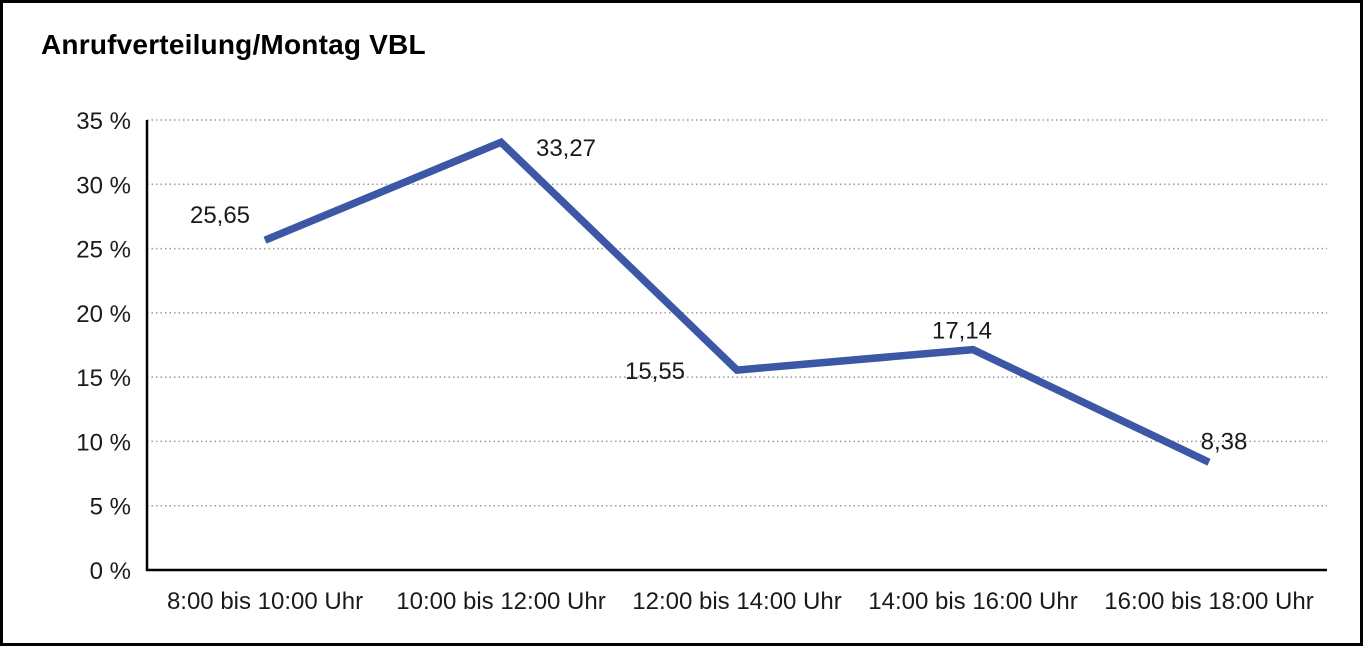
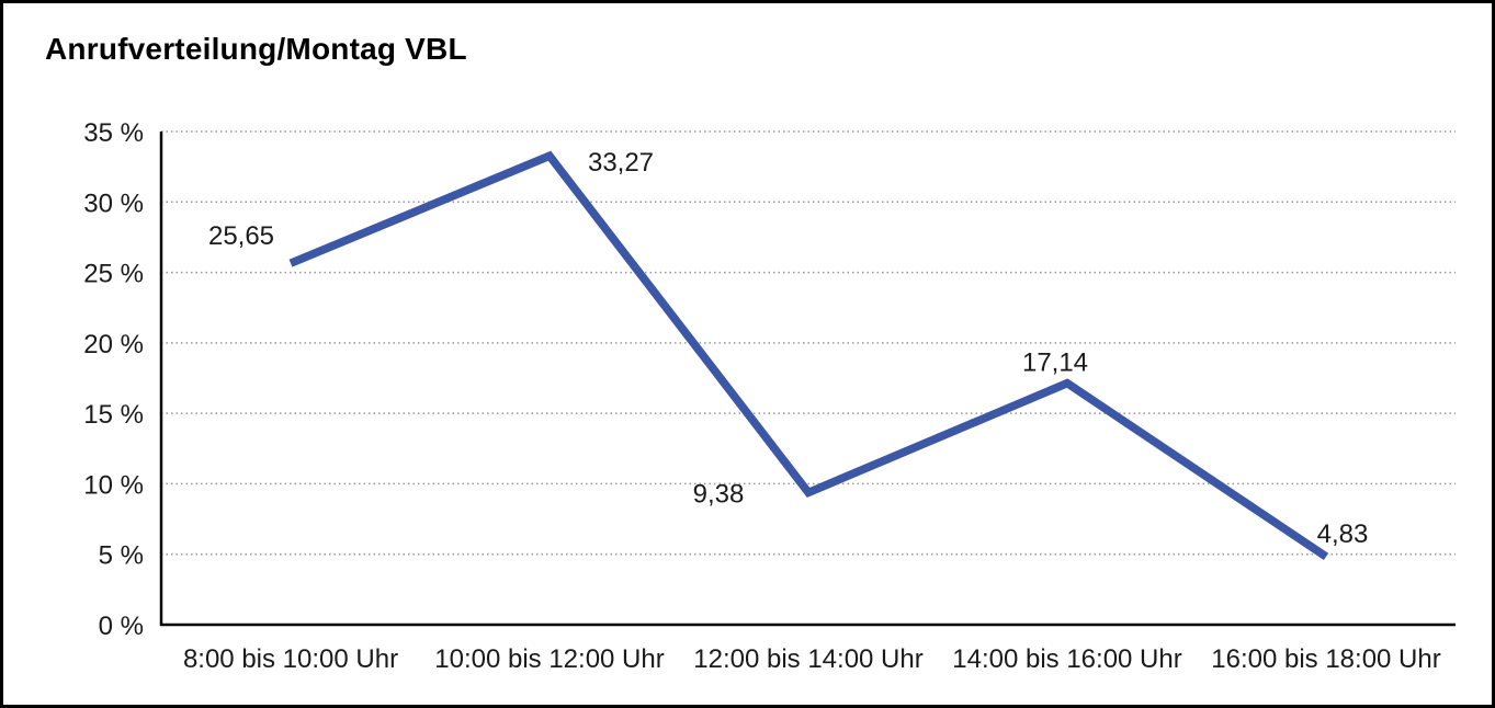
12:00 bis 14:00 Uhr: 15,55 -> 9,38
16:00 bis 18:00 Uhr: 8,38 -> 4,83
